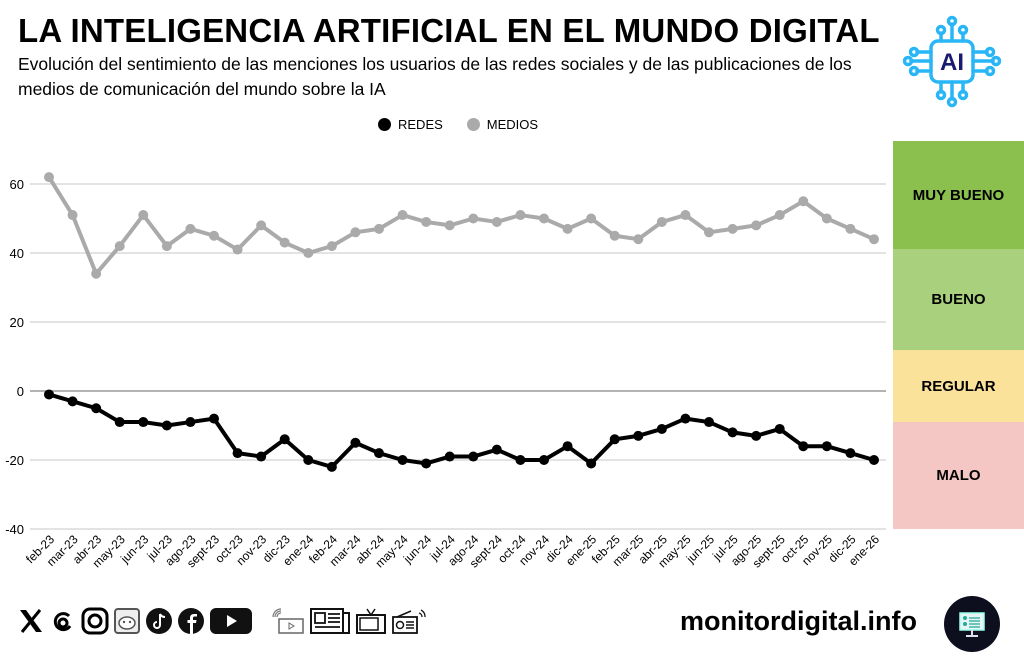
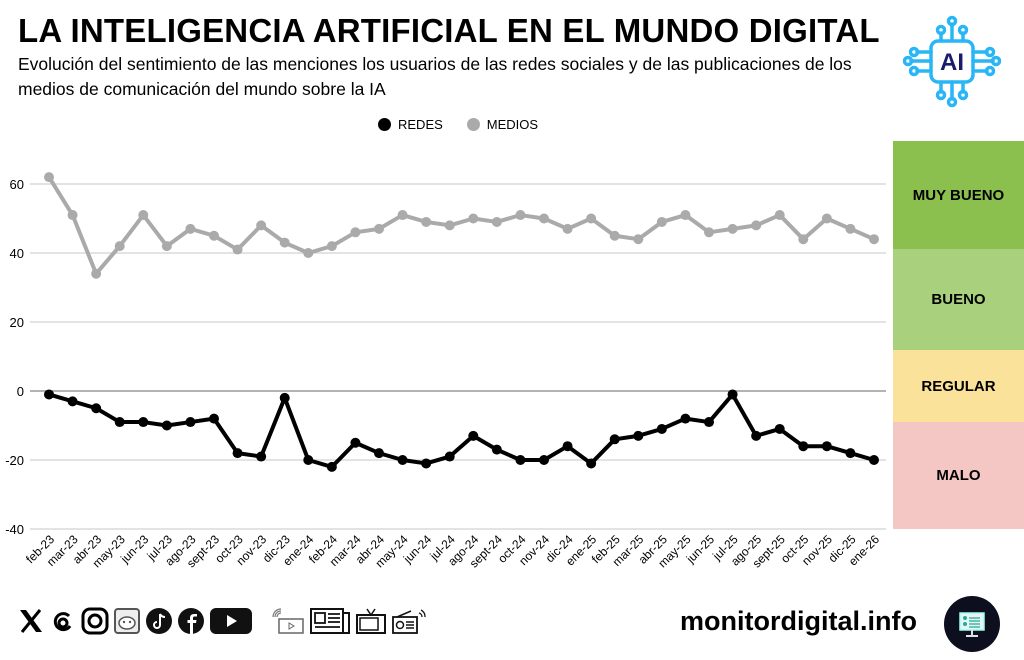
REDES/dic-23: -14 -> -2
REDES/ago-24: -19 -> -13
REDES/jul-25: -12 -> -1
MEDIOS/oct-25: 55 -> 44
